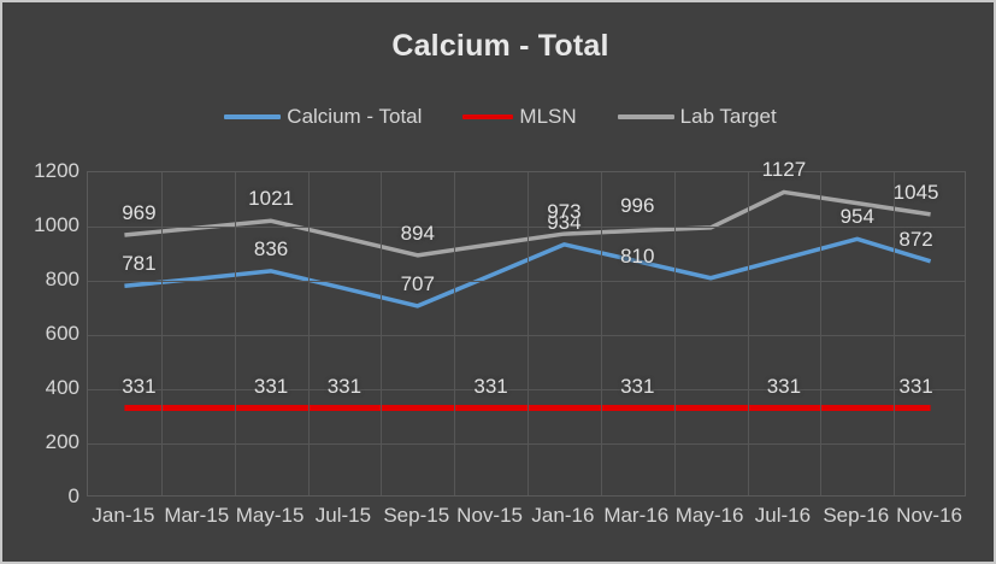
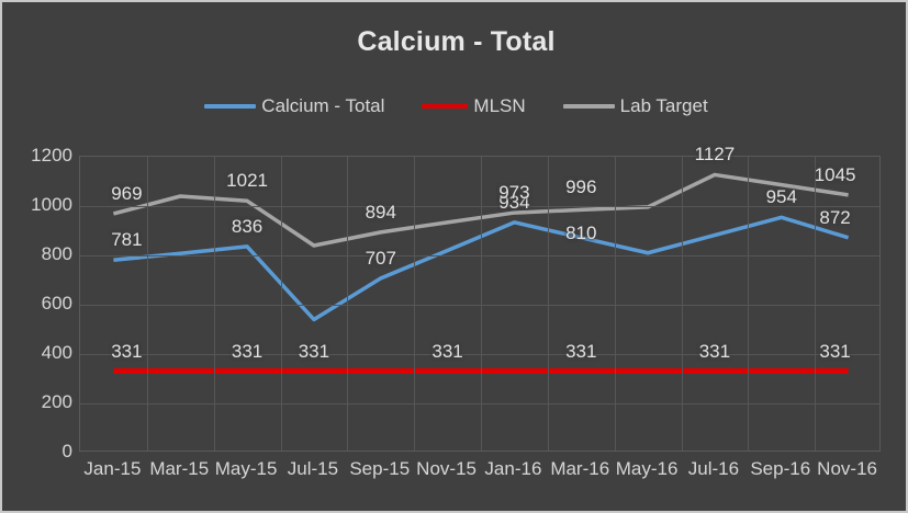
Lab Target/Mar-15: 1000 -> 1040
Calcium - Total/Jul-15: 770 -> 540
Lab Target/Jul-15: 960 -> 840
